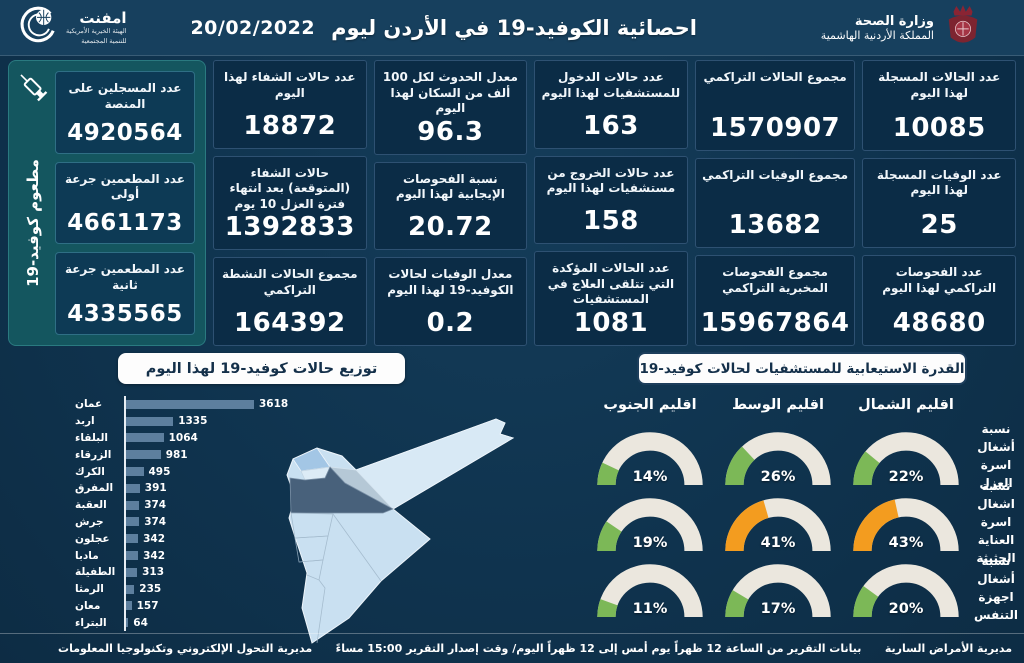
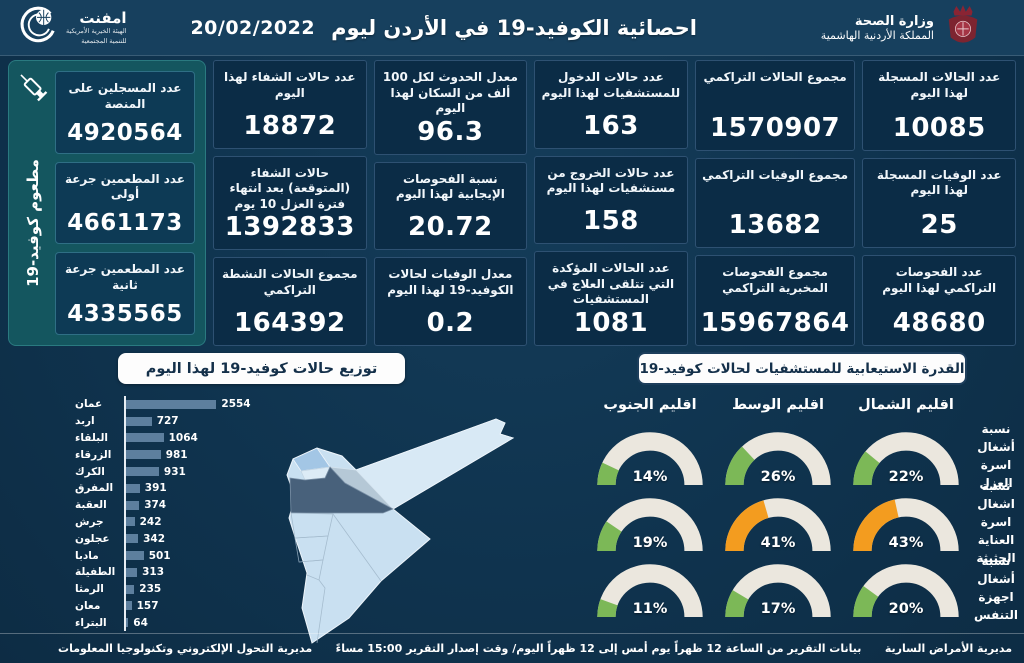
توزيع حالات كوفيد-19 لهذا اليوم/عمان: 3618 -> 2554
توزيع حالات كوفيد-19 لهذا اليوم/اربد: 1335 -> 727
توزيع حالات كوفيد-19 لهذا اليوم/الكرك: 495 -> 931
توزيع حالات كوفيد-19 لهذا اليوم/جرش: 374 -> 242
توزيع حالات كوفيد-19 لهذا اليوم/مادبا: 342 -> 501
